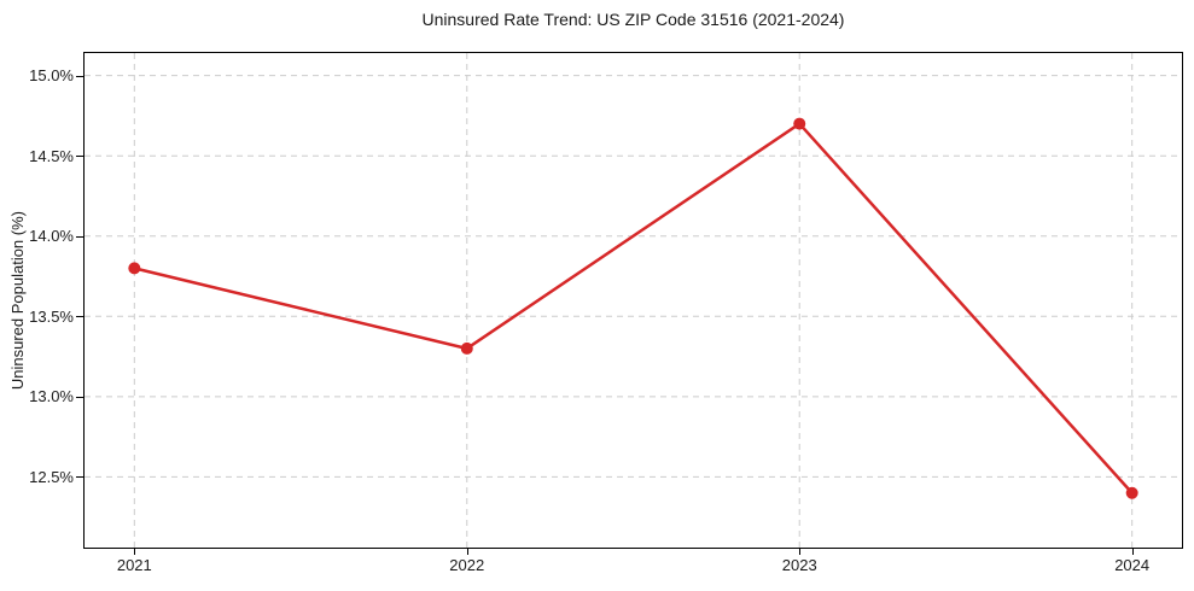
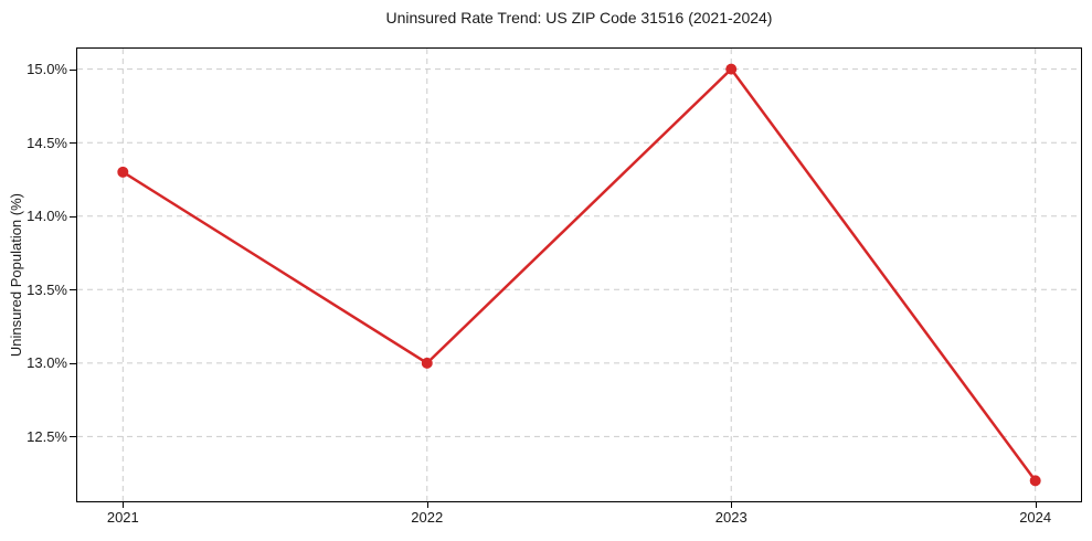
2021: 13.8% -> 14.3%
2022: 13.3% -> 13.0%
2023: 14.7% -> 15.0%
2024: 12.4% -> 12.2%
